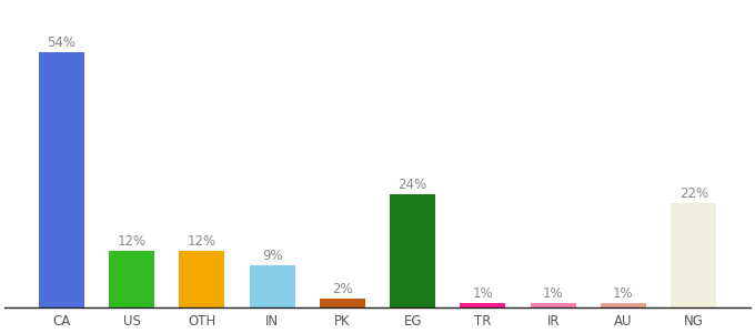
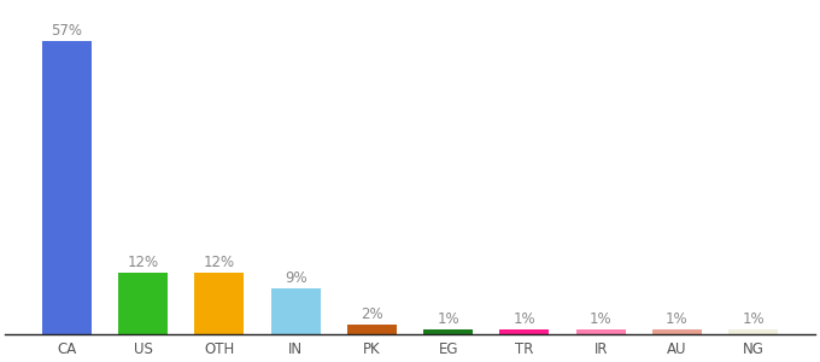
CA: 54% -> 57%
EG: 24% -> 1%
NG: 22% -> 1%
